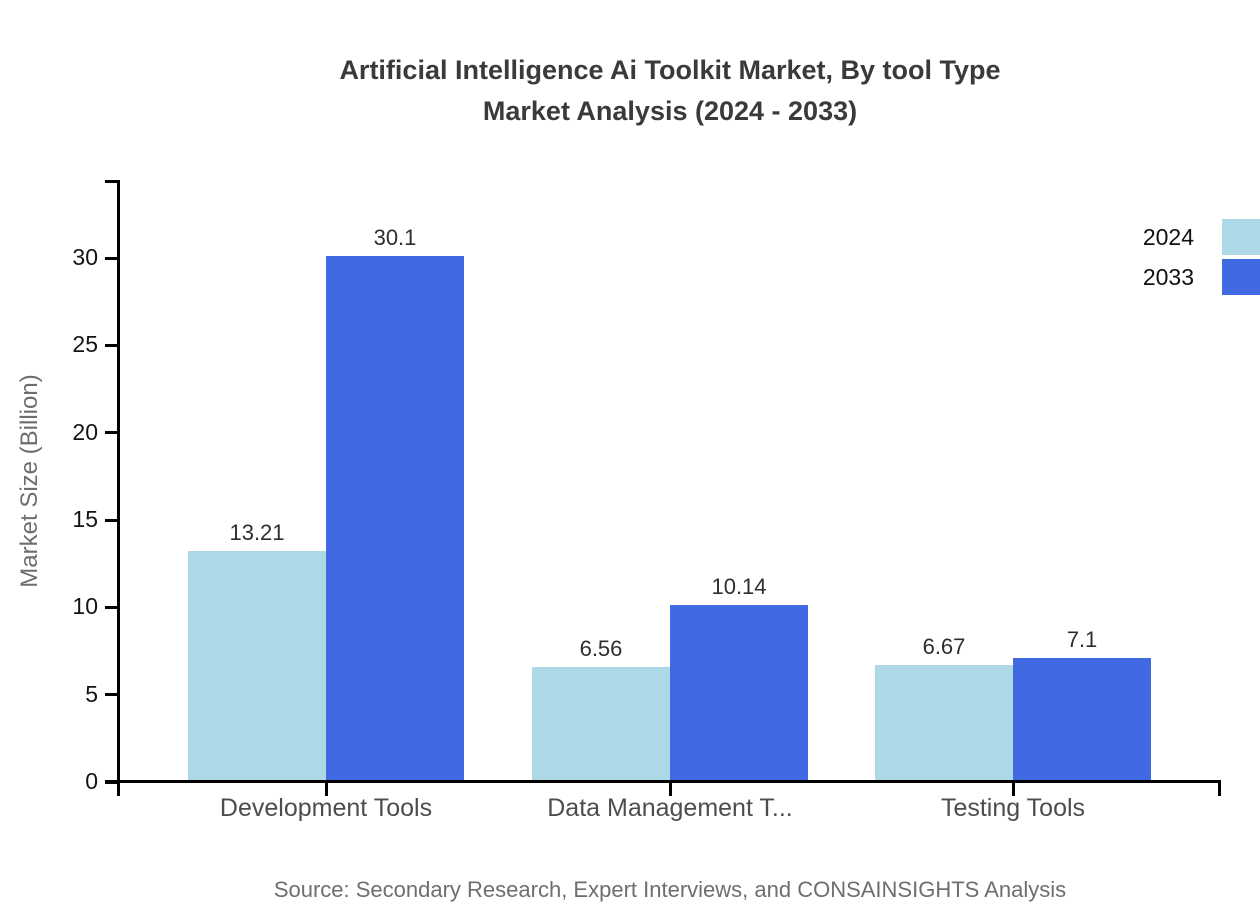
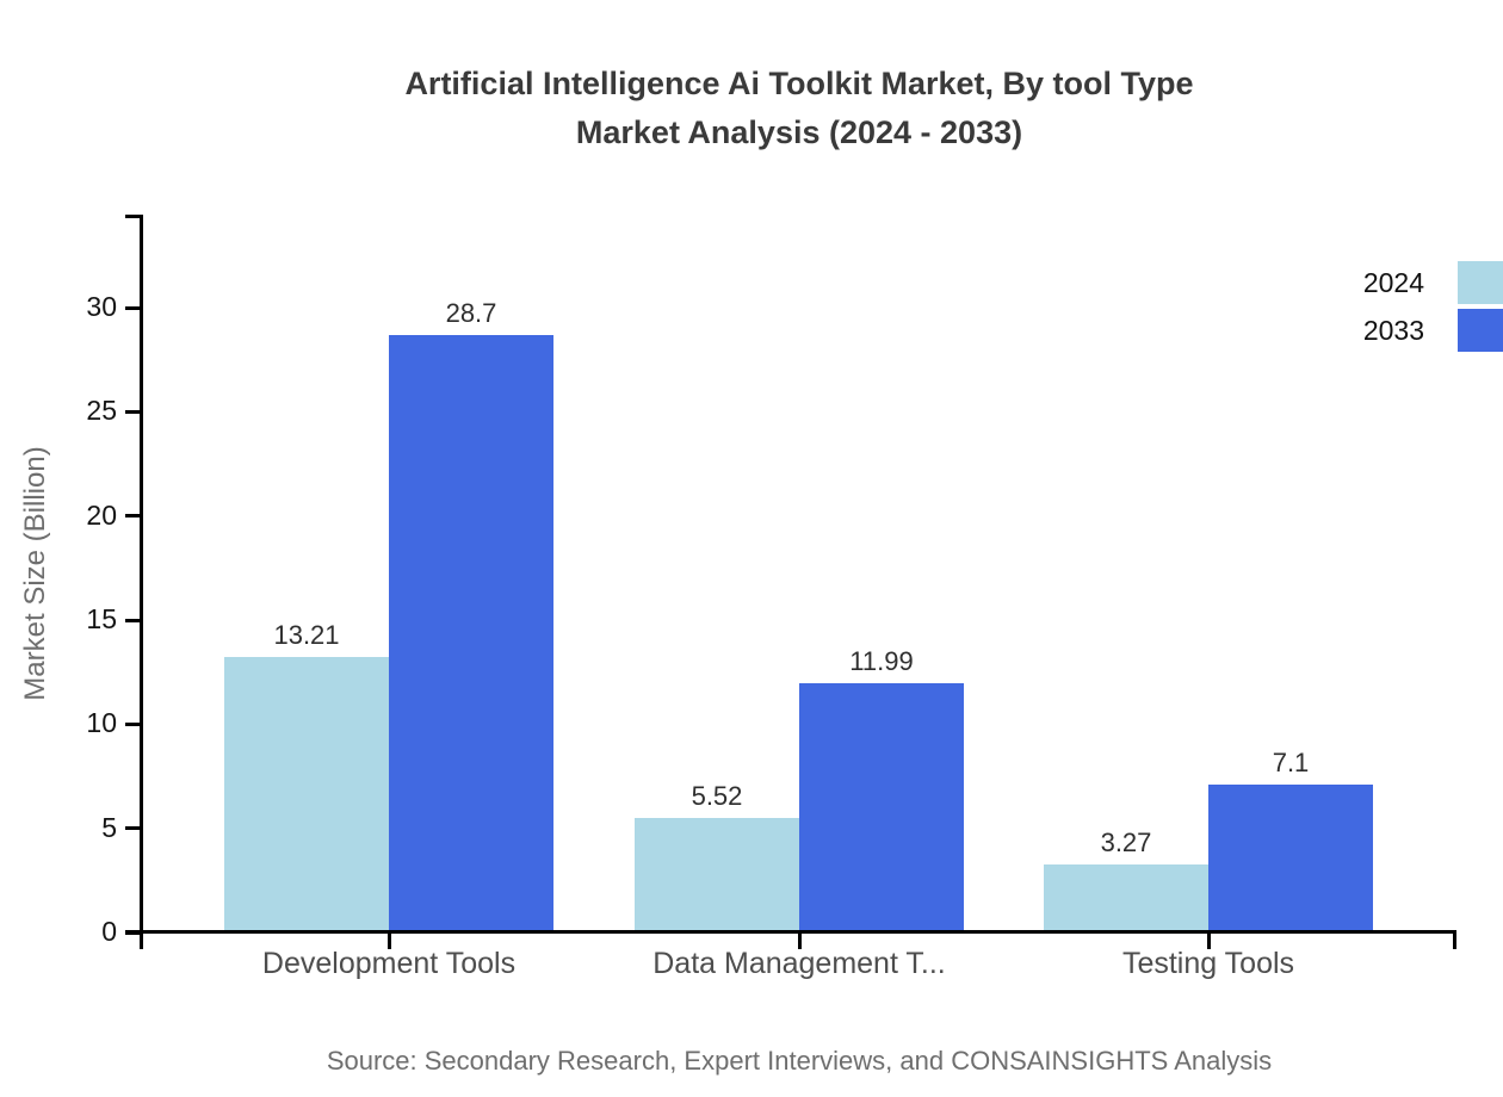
2033/Development Tools: 30.1 -> 28.7
2024/Data Management T...: 6.56 -> 5.52
2033/Data Management T...: 10.14 -> 11.99
2024/Testing Tools: 6.67 -> 3.27
